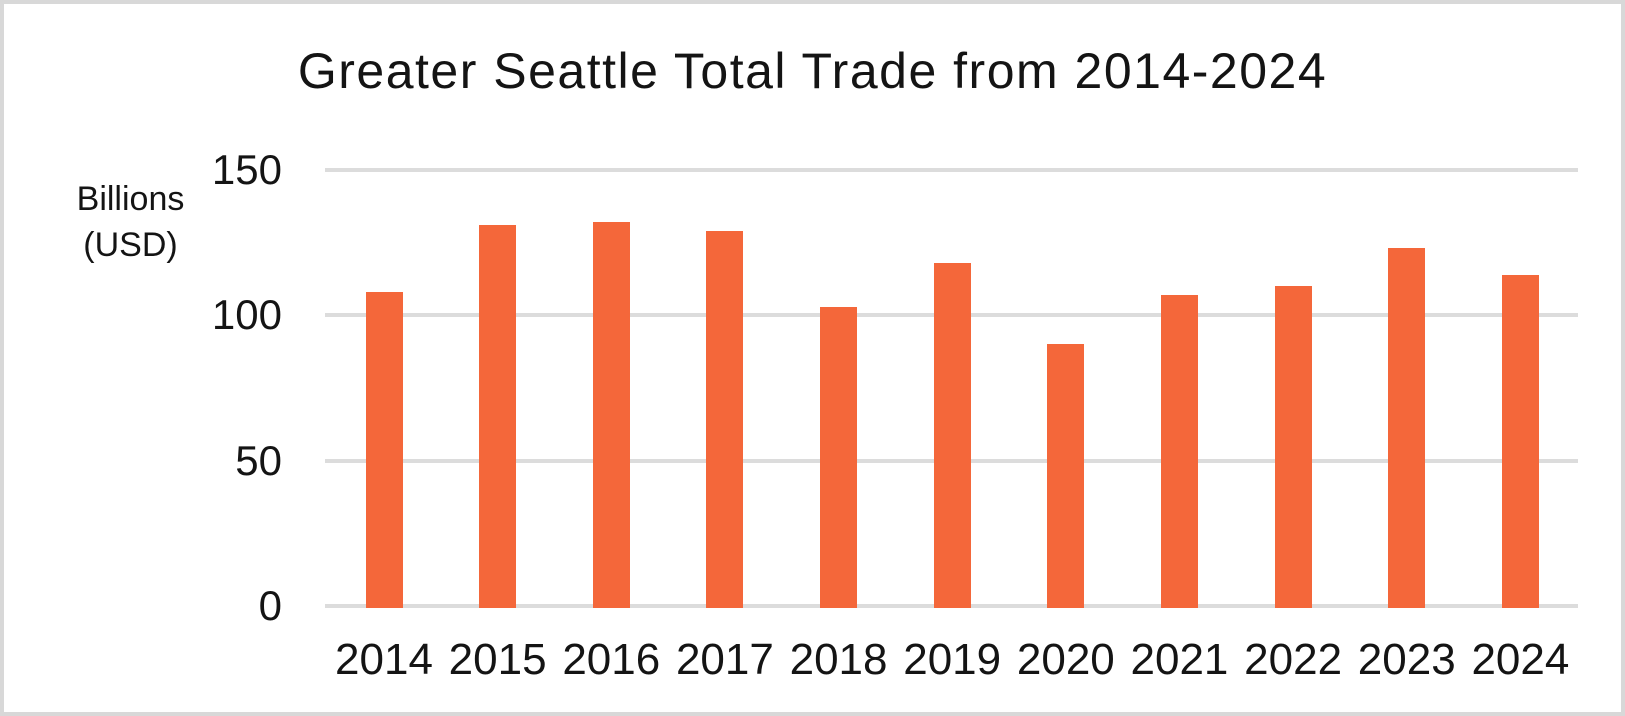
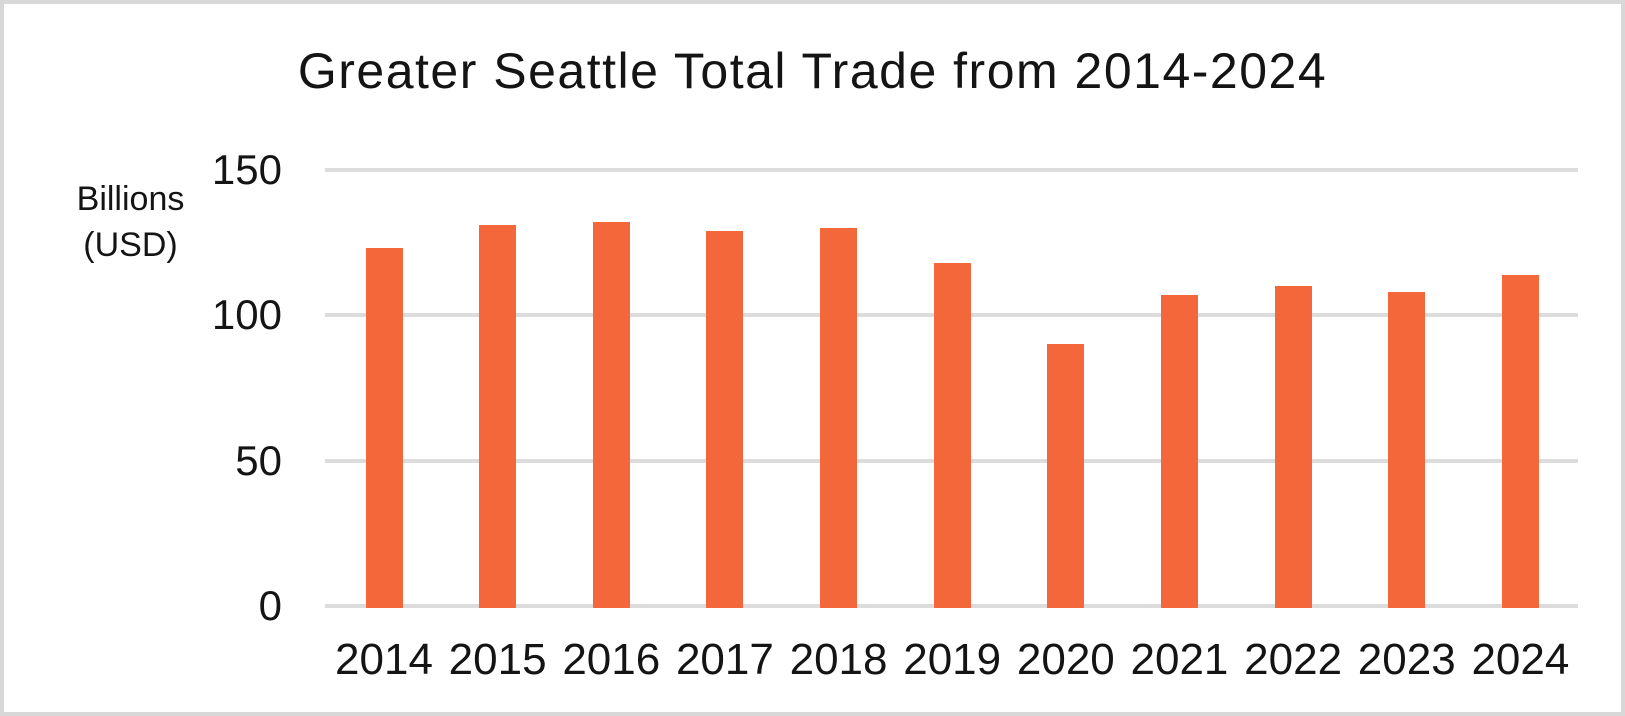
2014: 108 -> 123
2018: 103 -> 130
2023: 123 -> 108
